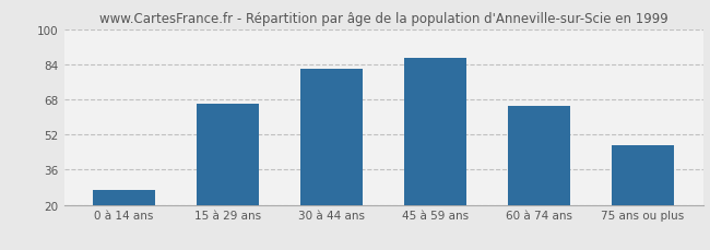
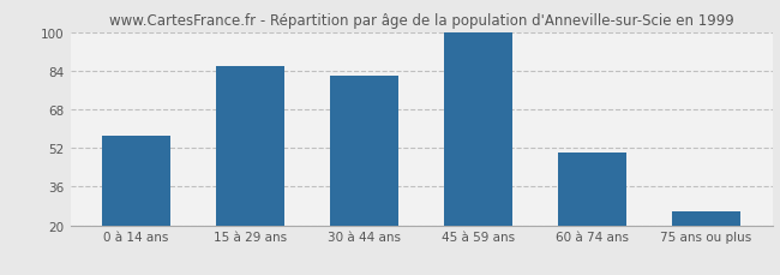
0 à 14 ans: 27 -> 57
15 à 29 ans: 66 -> 86
45 à 59 ans: 87 -> 100
60 à 74 ans: 65 -> 50
75 ans ou plus: 47 -> 26
